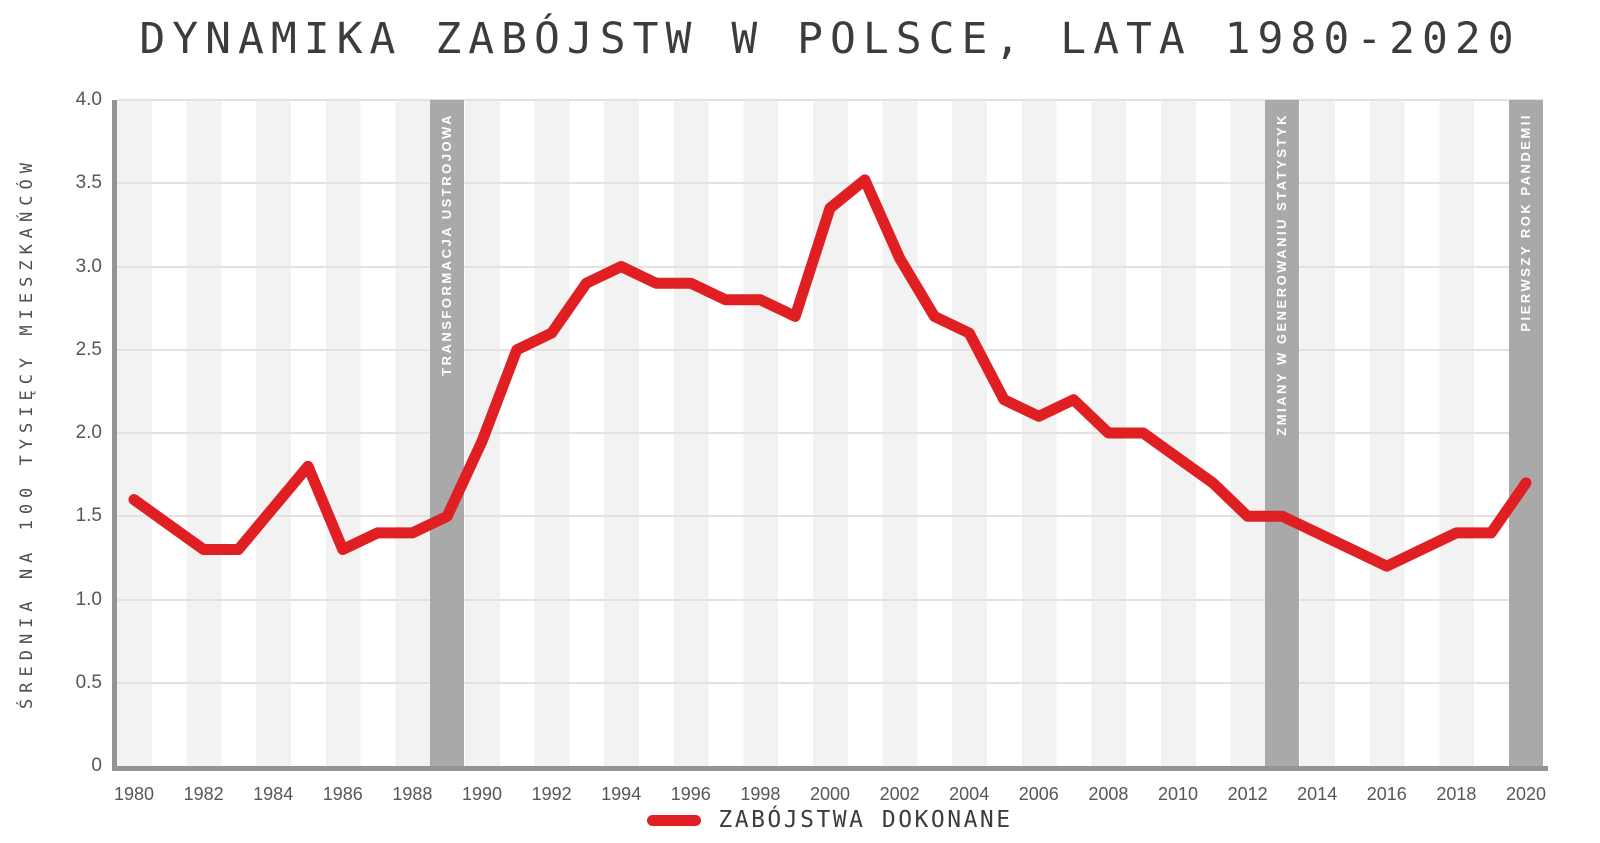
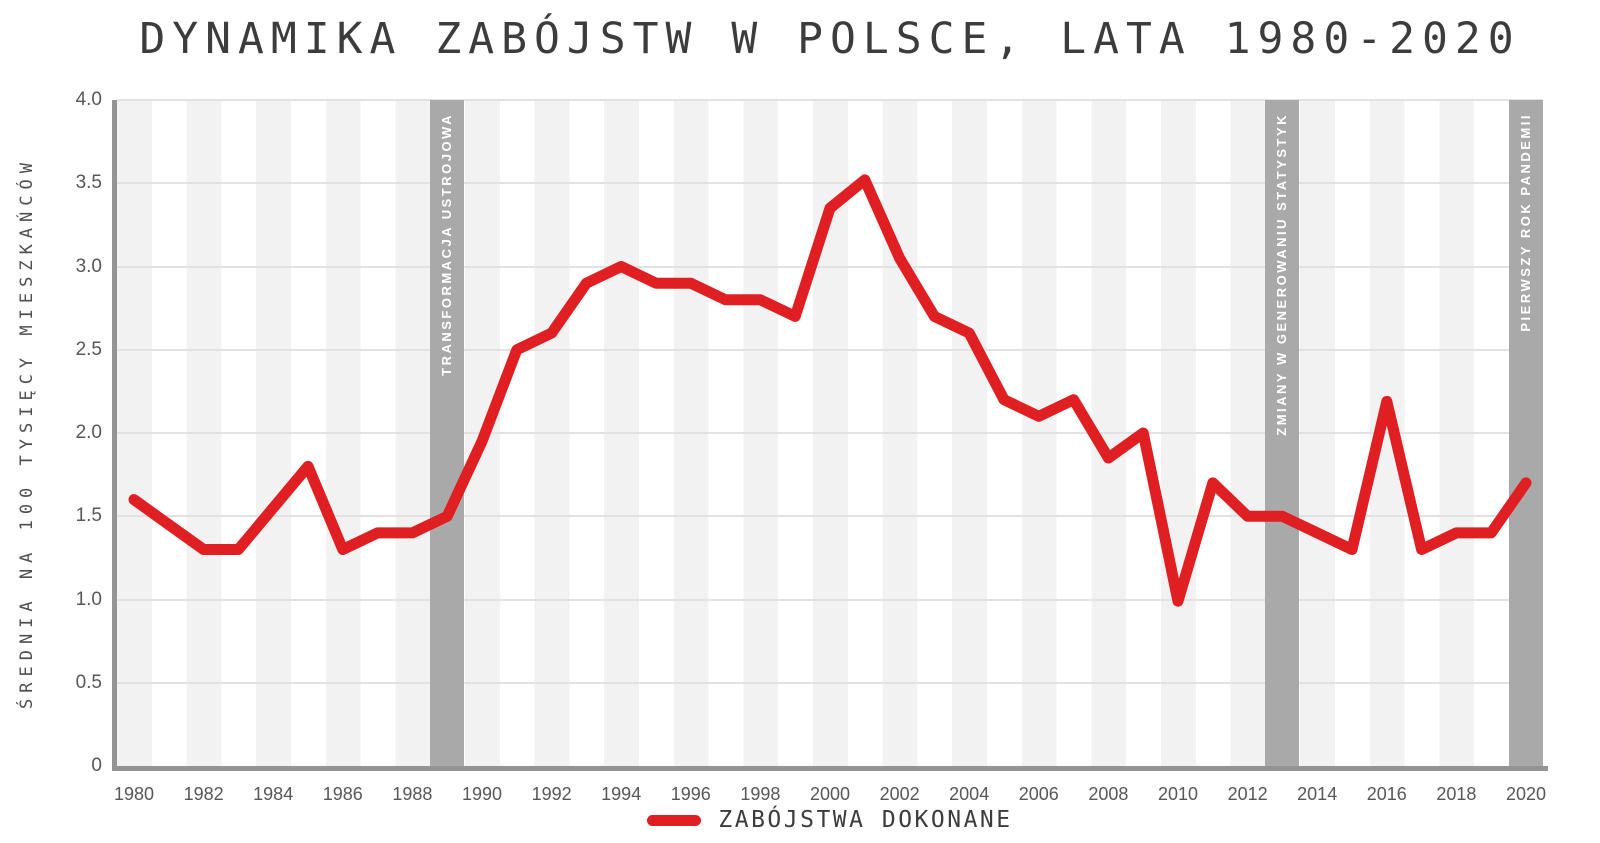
2008: 2.00 -> 1.85
2010: 1.85 -> 0.99
2016: 1.20 -> 2.19
